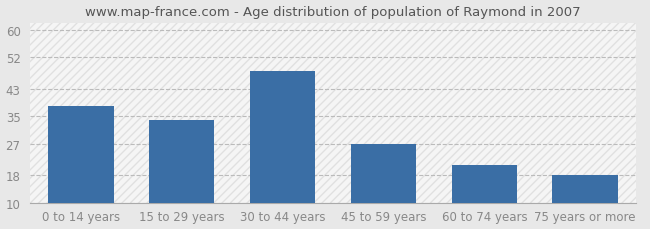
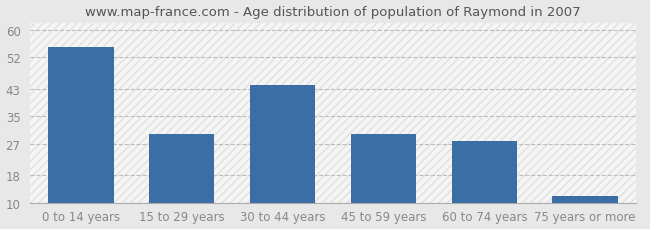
0 to 14 years: 38 -> 55
15 to 29 years: 34 -> 30
30 to 44 years: 48 -> 44
45 to 59 years: 27 -> 30
60 to 74 years: 21 -> 28
75 years or more: 18 -> 12
